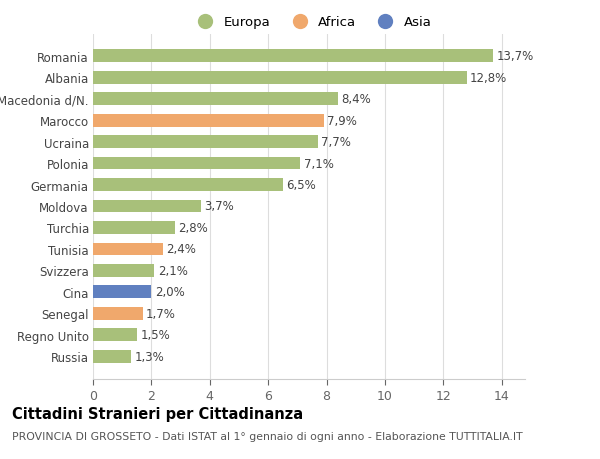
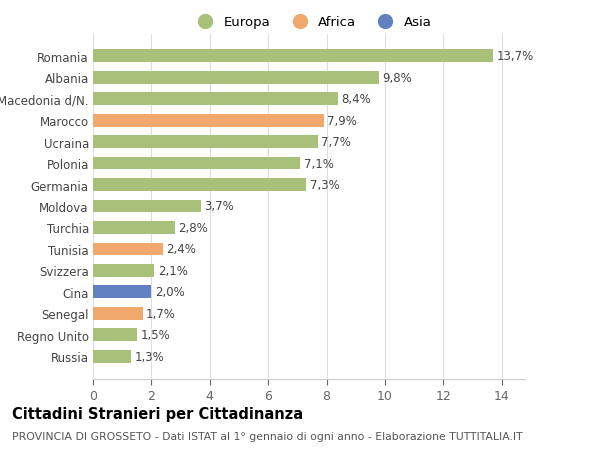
Albania: 12,8% -> 9,8%
Germania: 6,5% -> 7,3%
